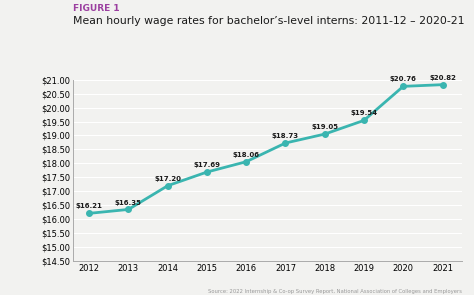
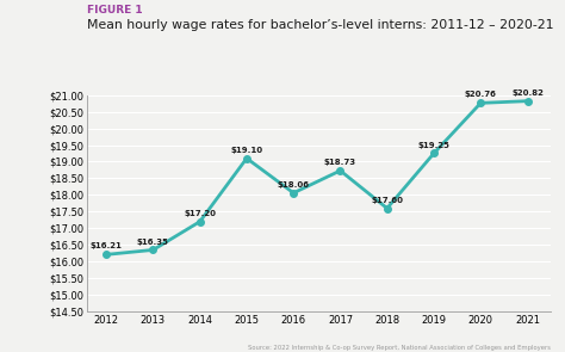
2015: $17.69 -> $19.10
2018: $19.05 -> $17.60
2019: $19.54 -> $19.25
